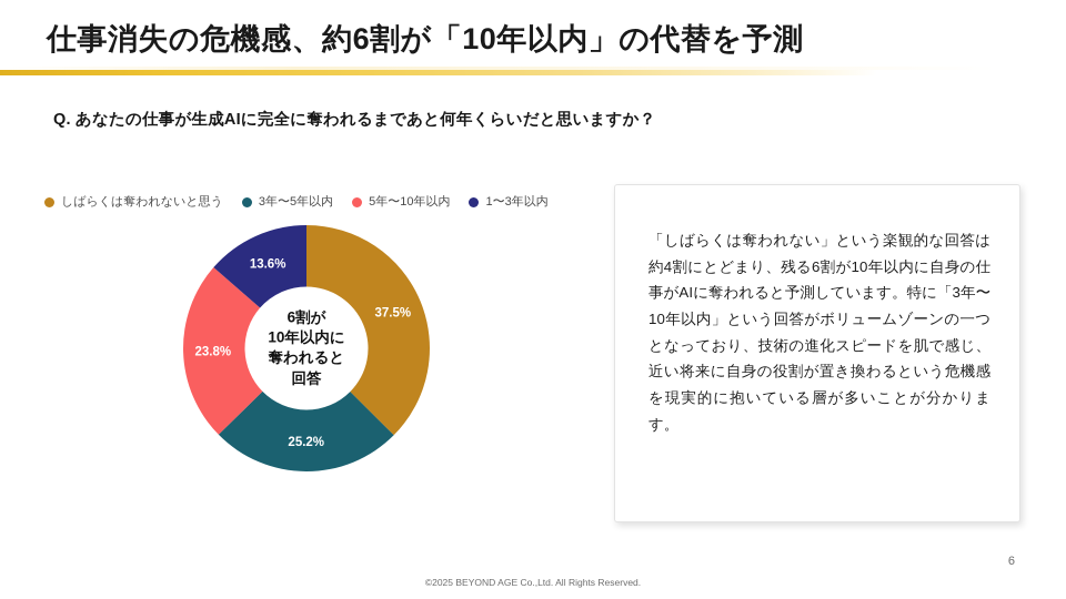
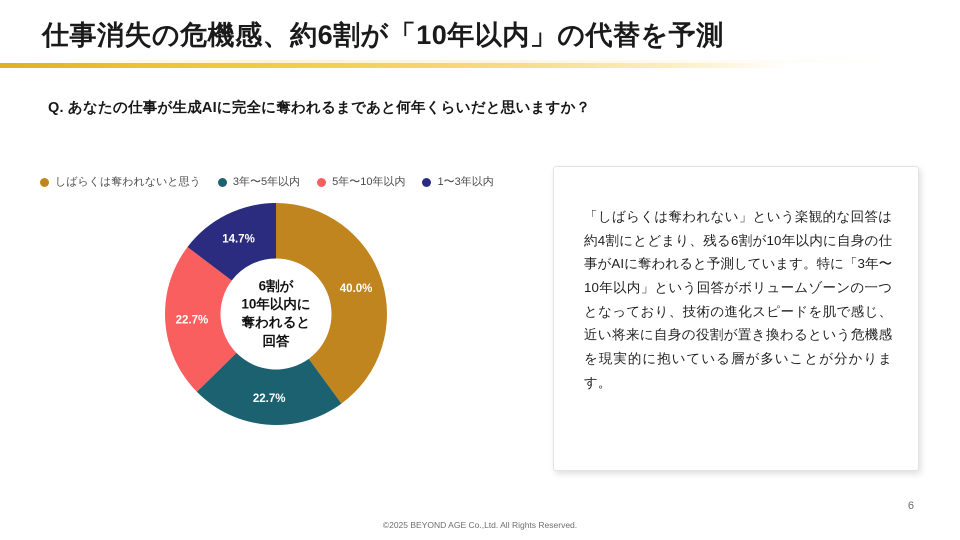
しばらくは奪われないと思う: 37.5% -> 40.0%
3年〜5年以内: 25.2% -> 22.7%
5年〜10年以内: 23.8% -> 22.7%
1〜3年以内: 13.6% -> 14.7%
